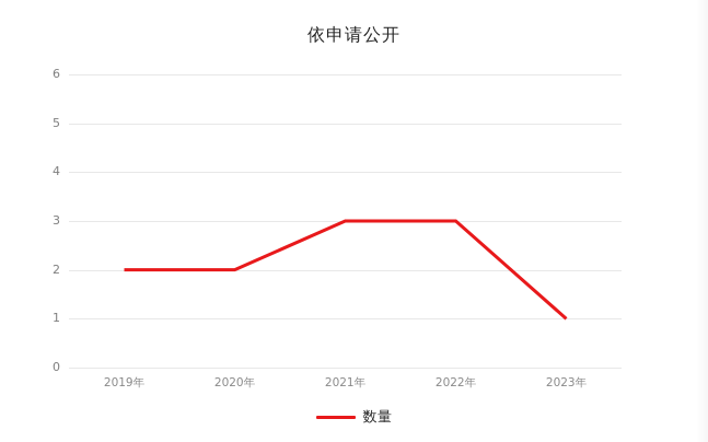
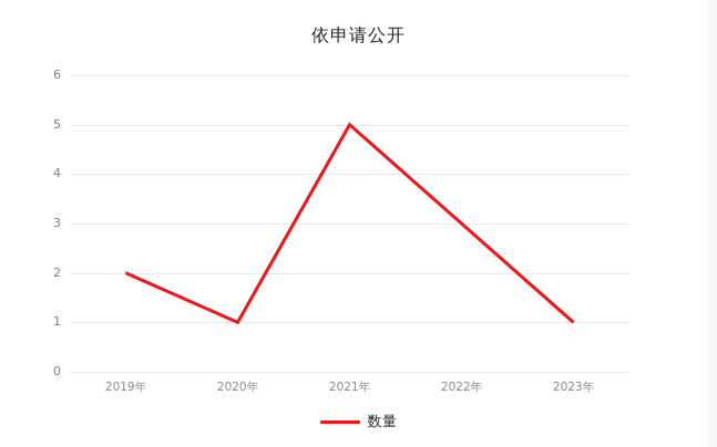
2020年: 2 -> 1
2021年: 3 -> 5
